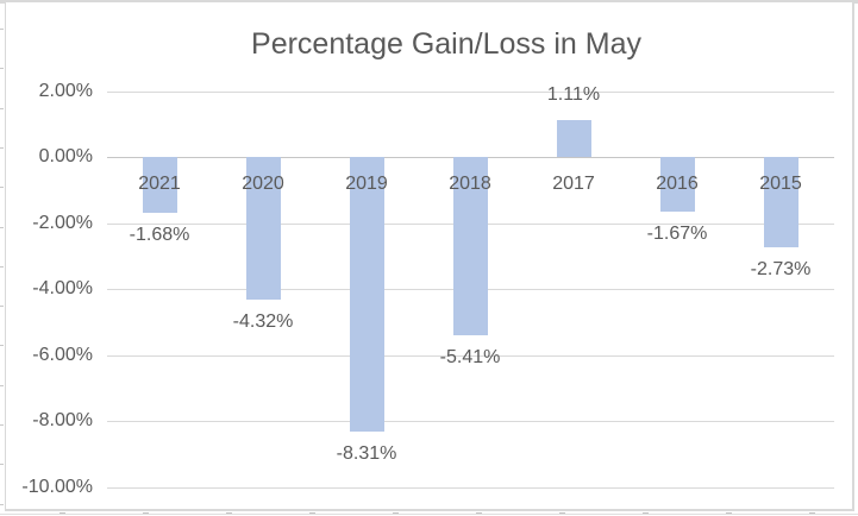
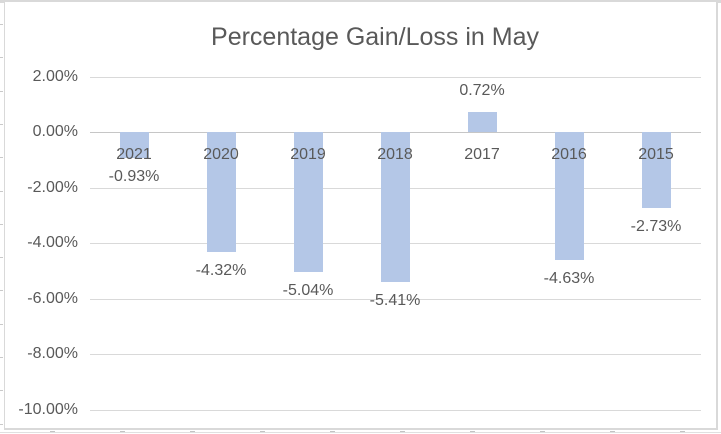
2021: -1.68% -> -0.93%
2019: -8.31% -> -5.04%
2017: 1.11% -> 0.72%
2016: -1.67% -> -4.63%
